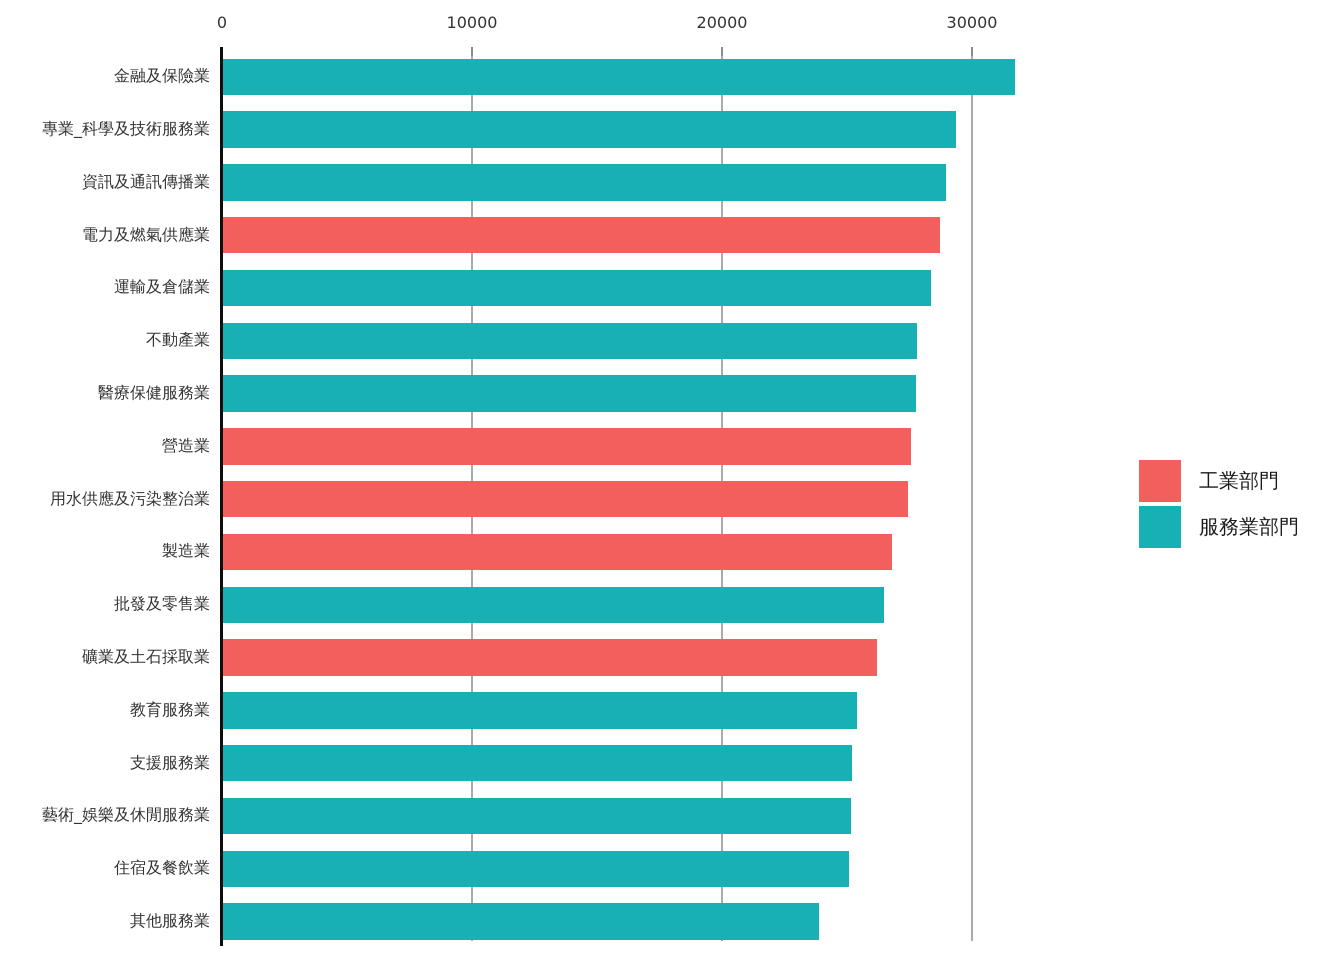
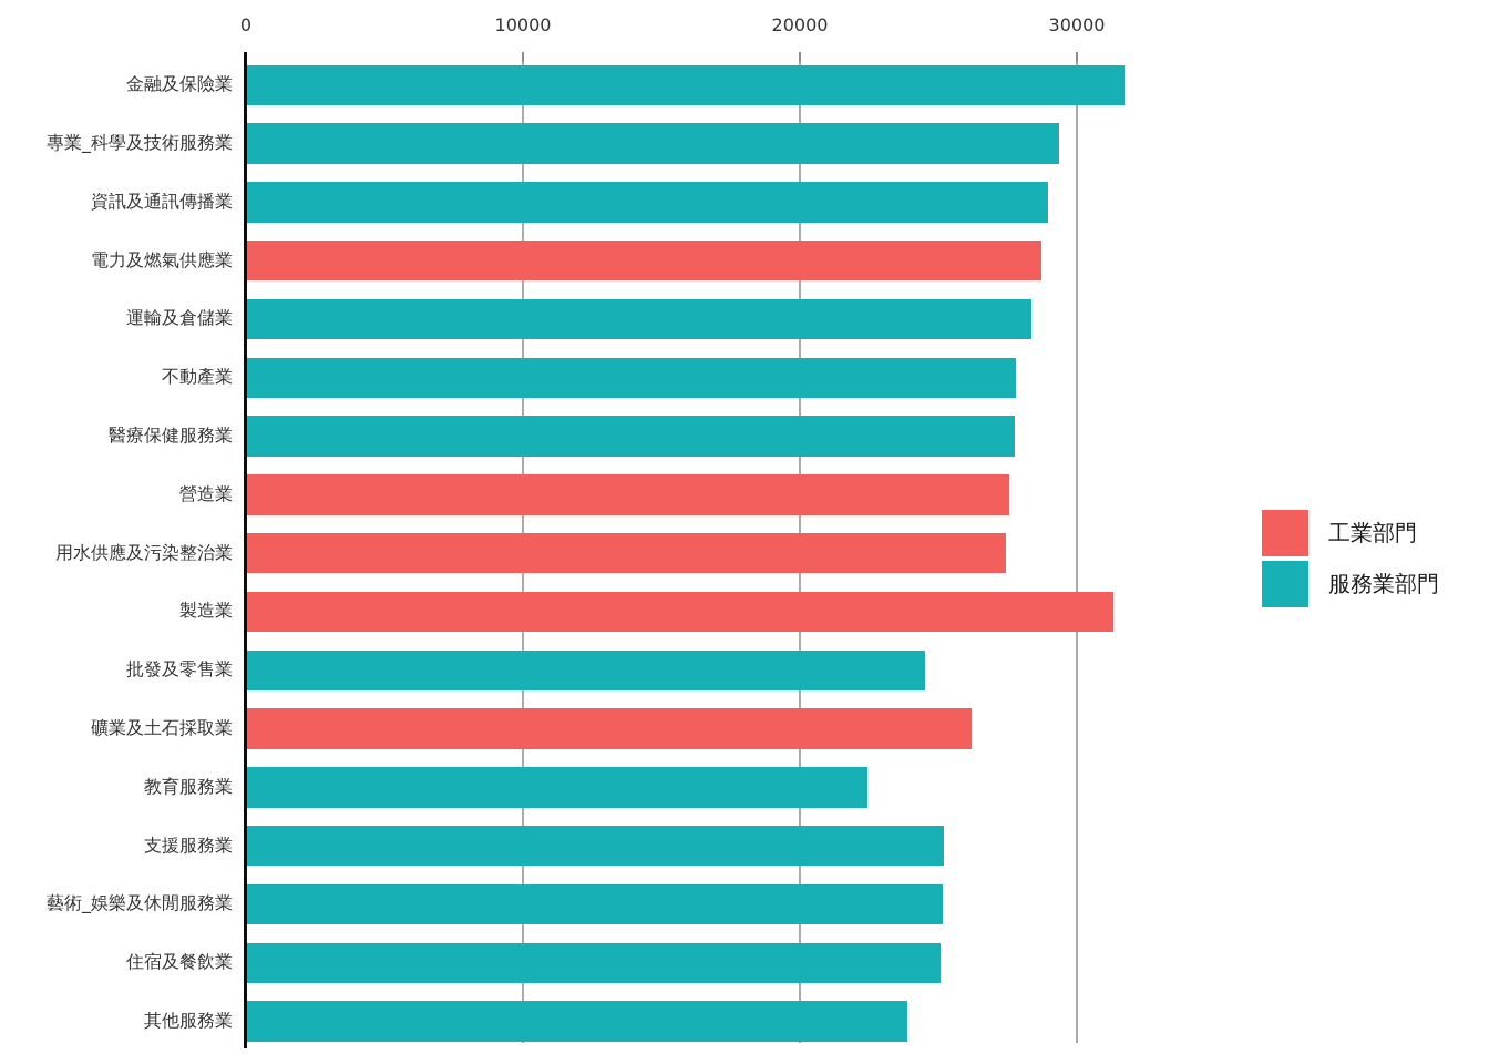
製造業: 26800 -> 31300
批發及零售業: 26400 -> 24500
教育服務業: 25400 -> 22400
